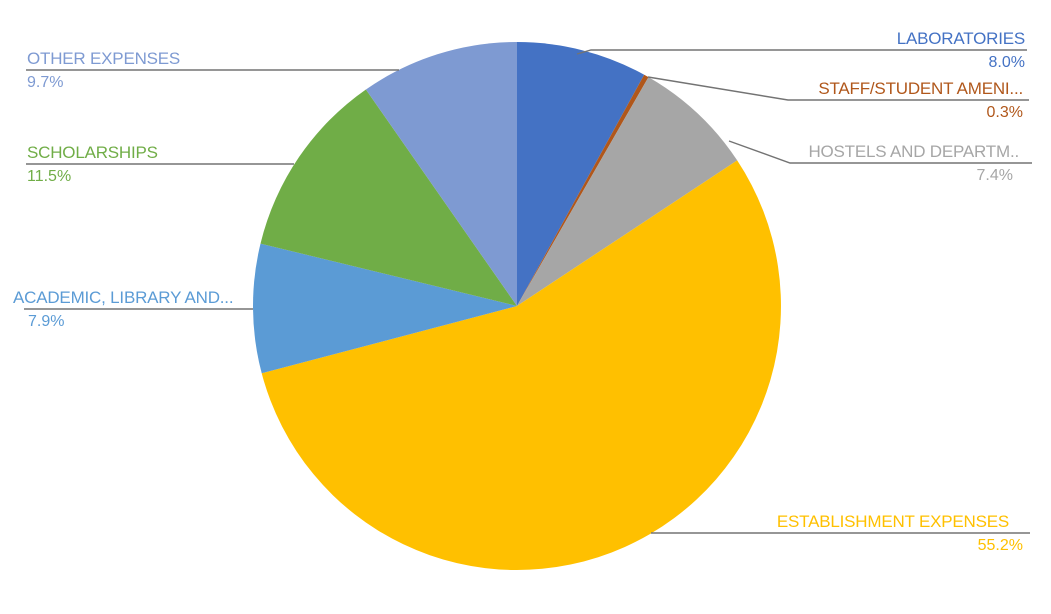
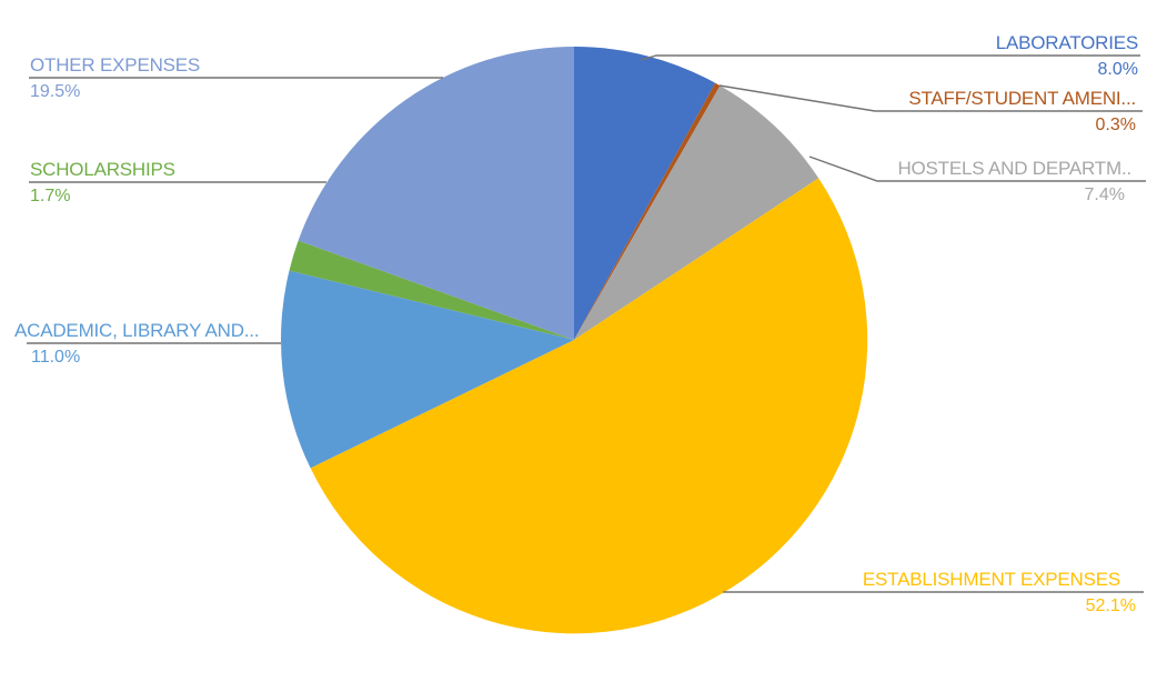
ESTABLISHMENT EXPENSES: 55.2% -> 52.1%
ACADEMIC, LIBRARY AND...: 7.9% -> 11.0%
SCHOLARSHIPS: 11.5% -> 1.7%
OTHER EXPENSES: 9.7% -> 19.5%
